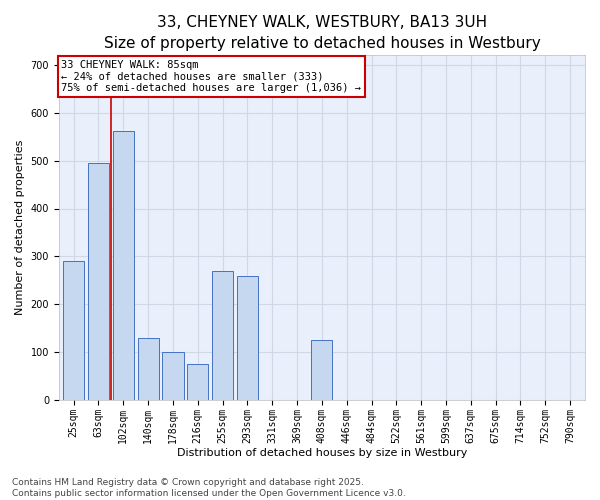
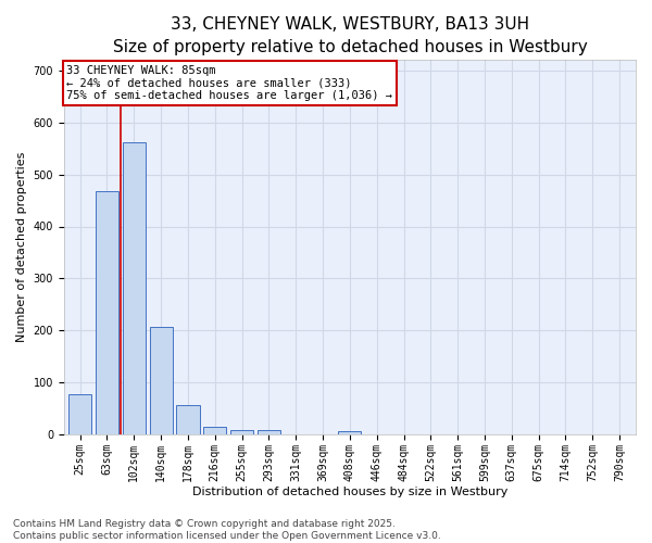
25sqm: 290 -> 78
63sqm: 495 -> 467
140sqm: 130 -> 207
178sqm: 100 -> 57
216sqm: 75 -> 15
255sqm: 270 -> 10
293sqm: 260 -> 10
408sqm: 125 -> 8
